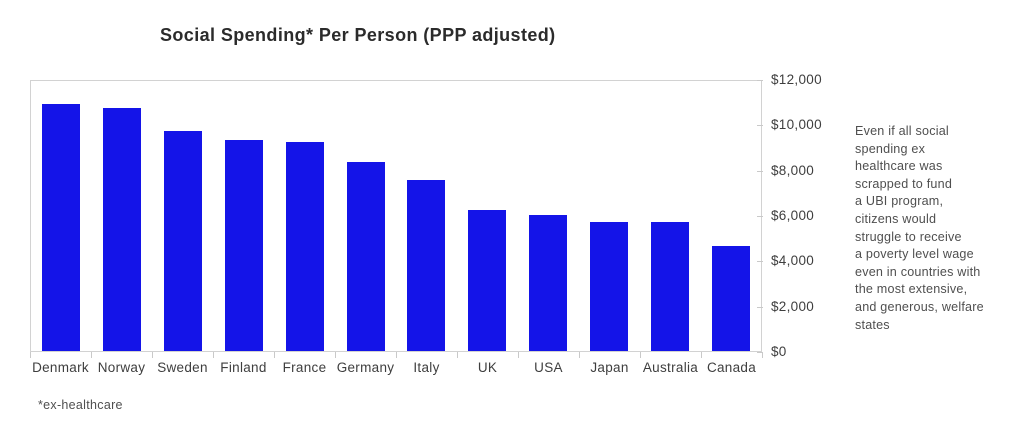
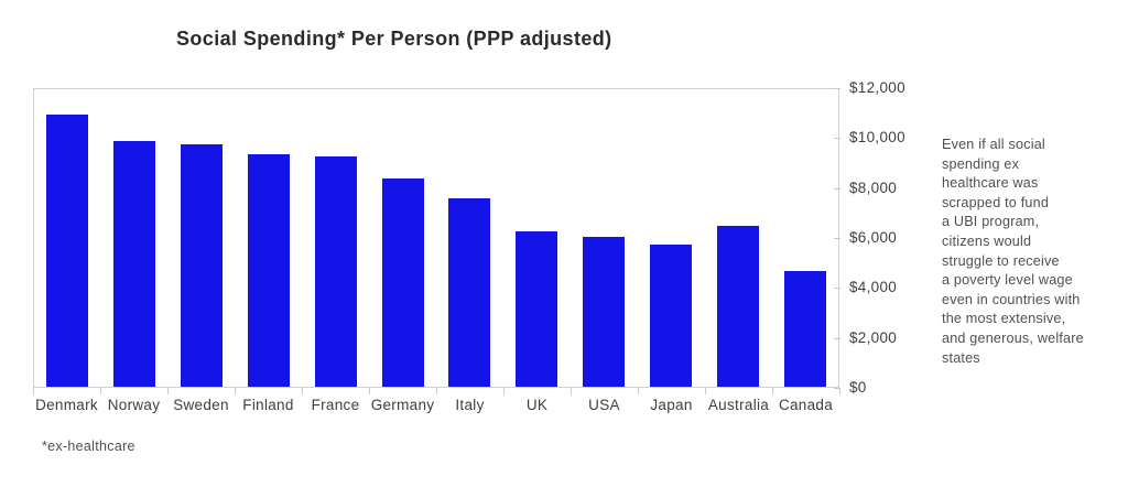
Norway: $10800 -> $9900
Australia: $5800 -> $6500
